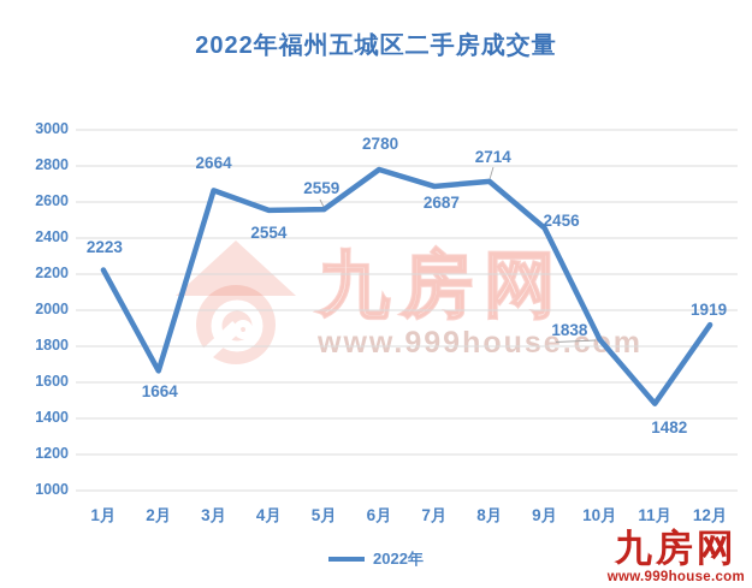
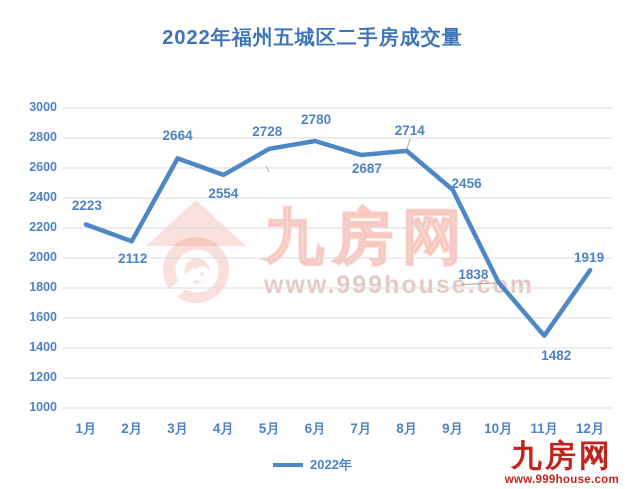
2月: 1664 -> 2112
5月: 2559 -> 2728
